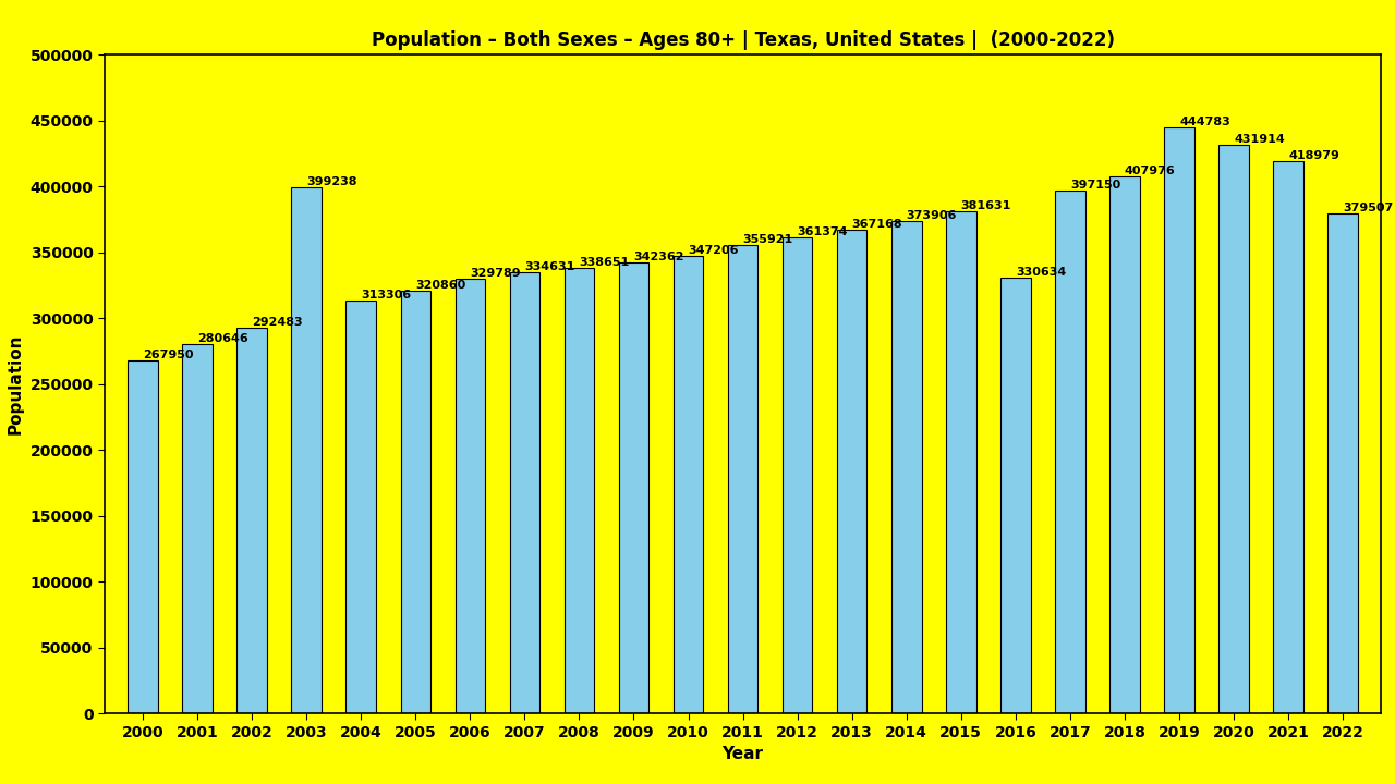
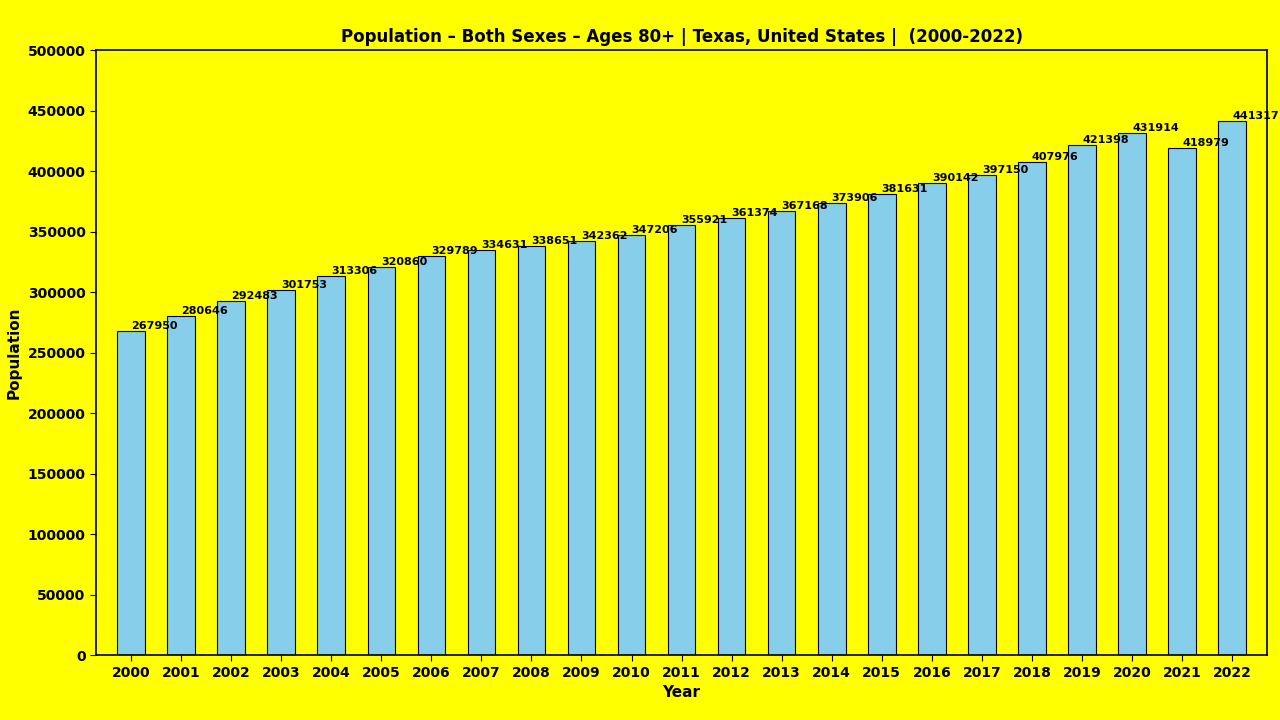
2003: 399238 -> 301753
2016: 330634 -> 390142
2019: 444783 -> 421398
2022: 379507 -> 441317
